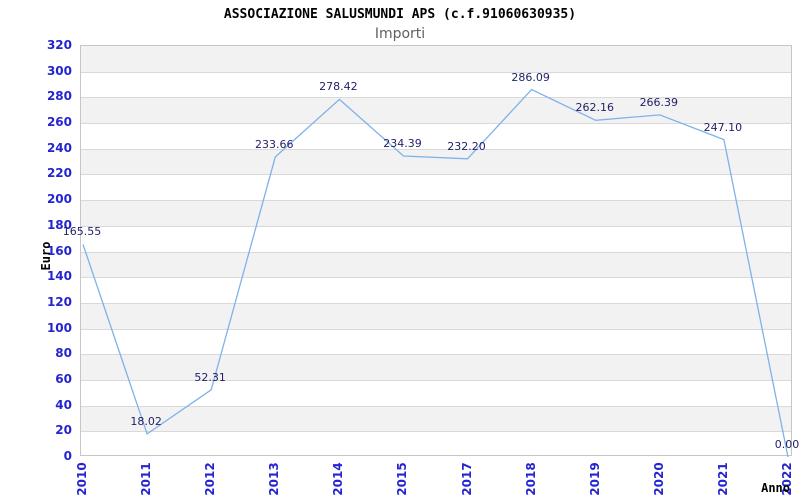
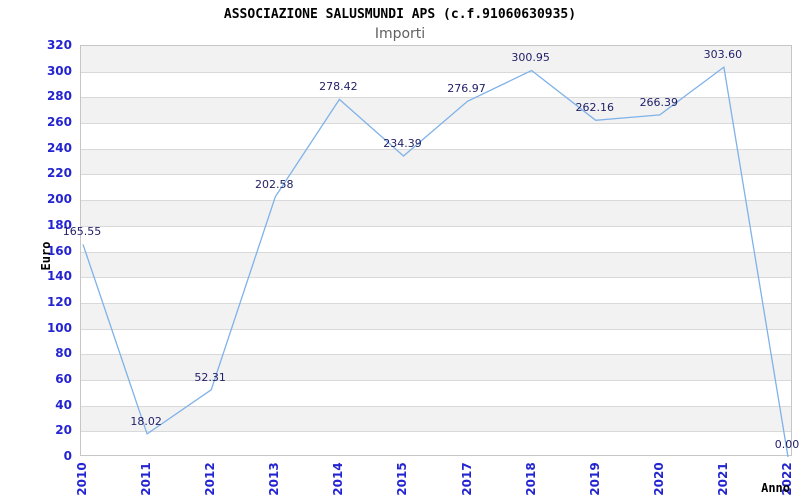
2013: 233.66 -> 202.58
2017: 232.20 -> 276.97
2018: 286.09 -> 300.95
2021: 247.10 -> 303.60
